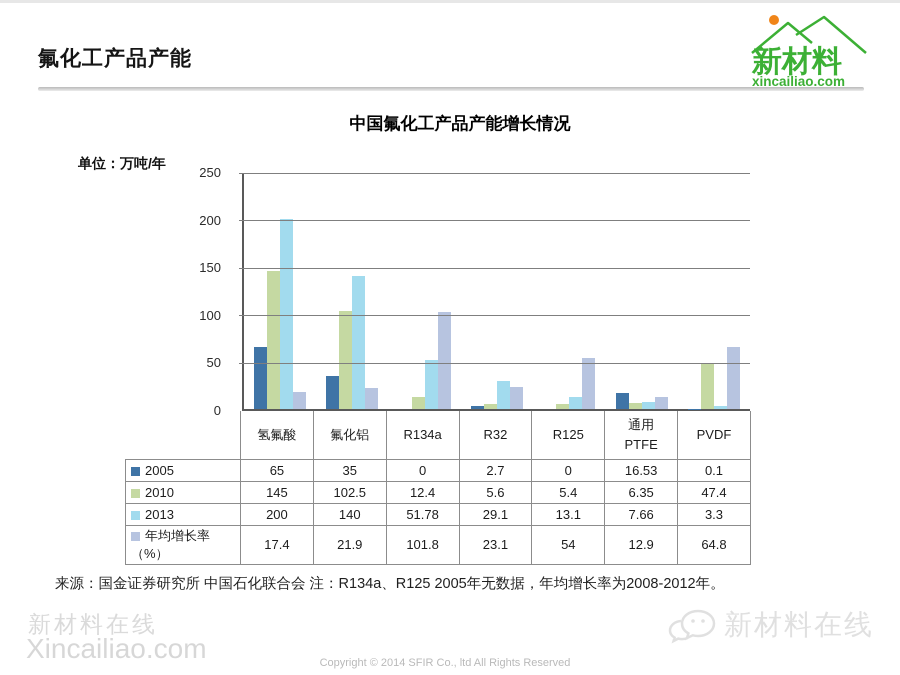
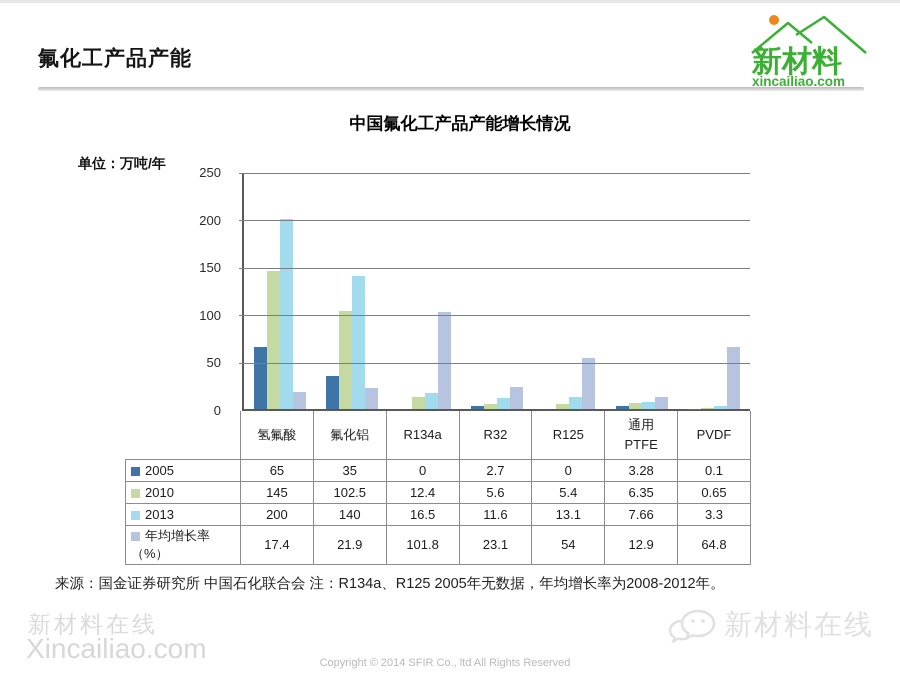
2013/R134a: 51.78 -> 16.5
2013/R32: 29.1 -> 11.6
2005/通用 PTFE: 16.53 -> 3.28
2010/PVDF: 47.4 -> 0.65
